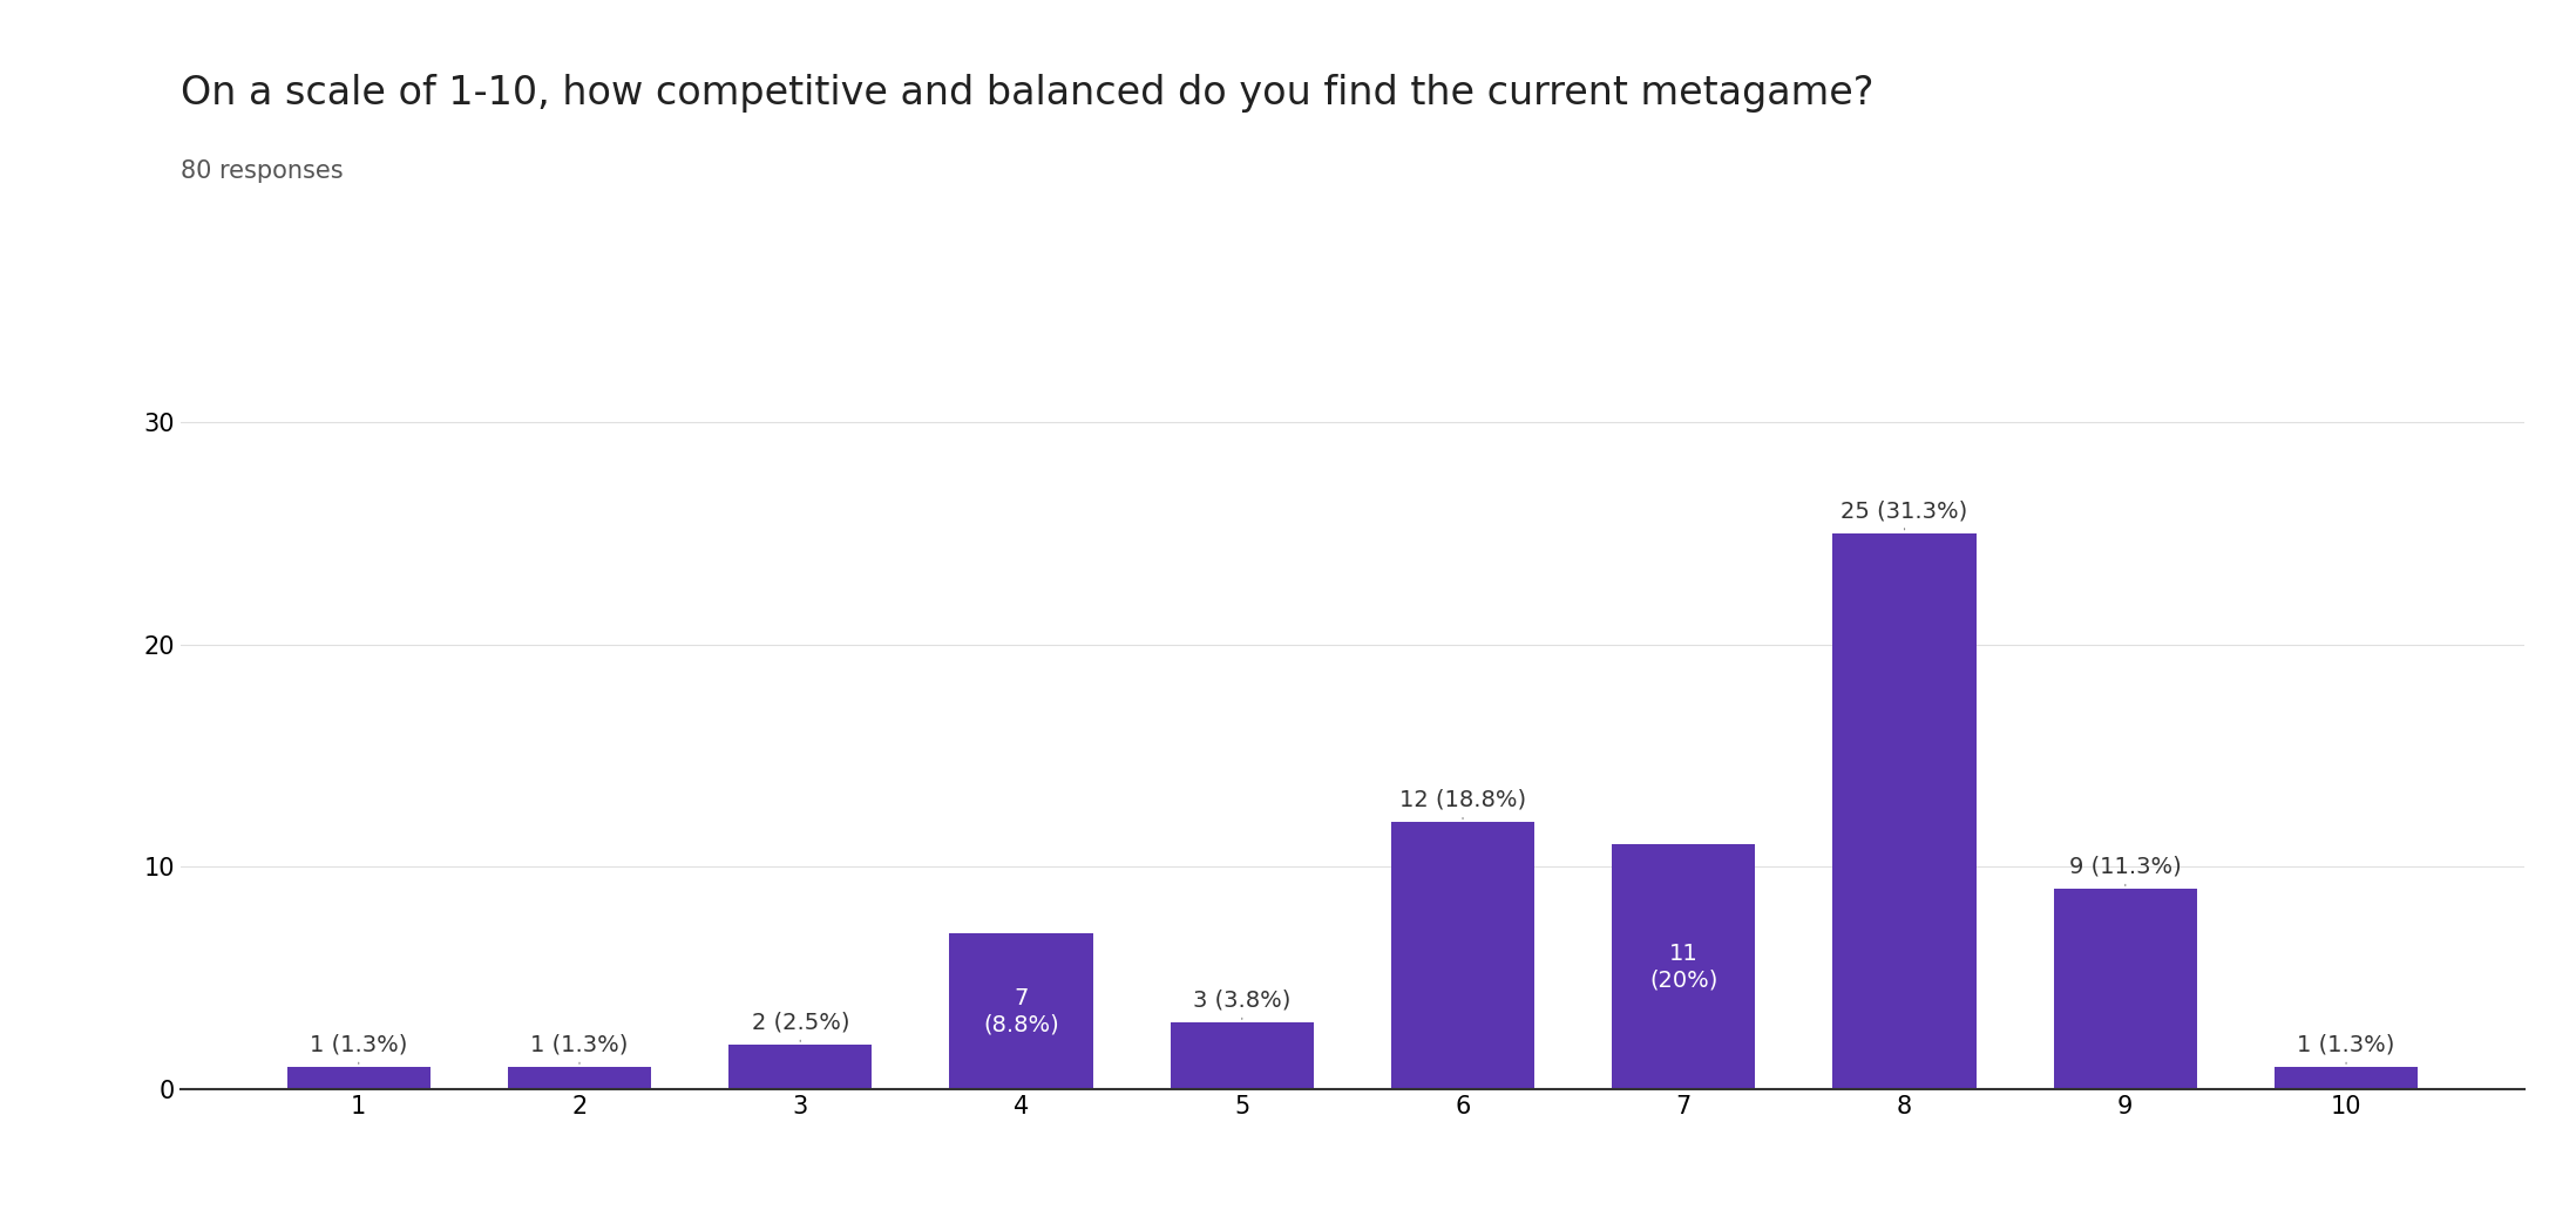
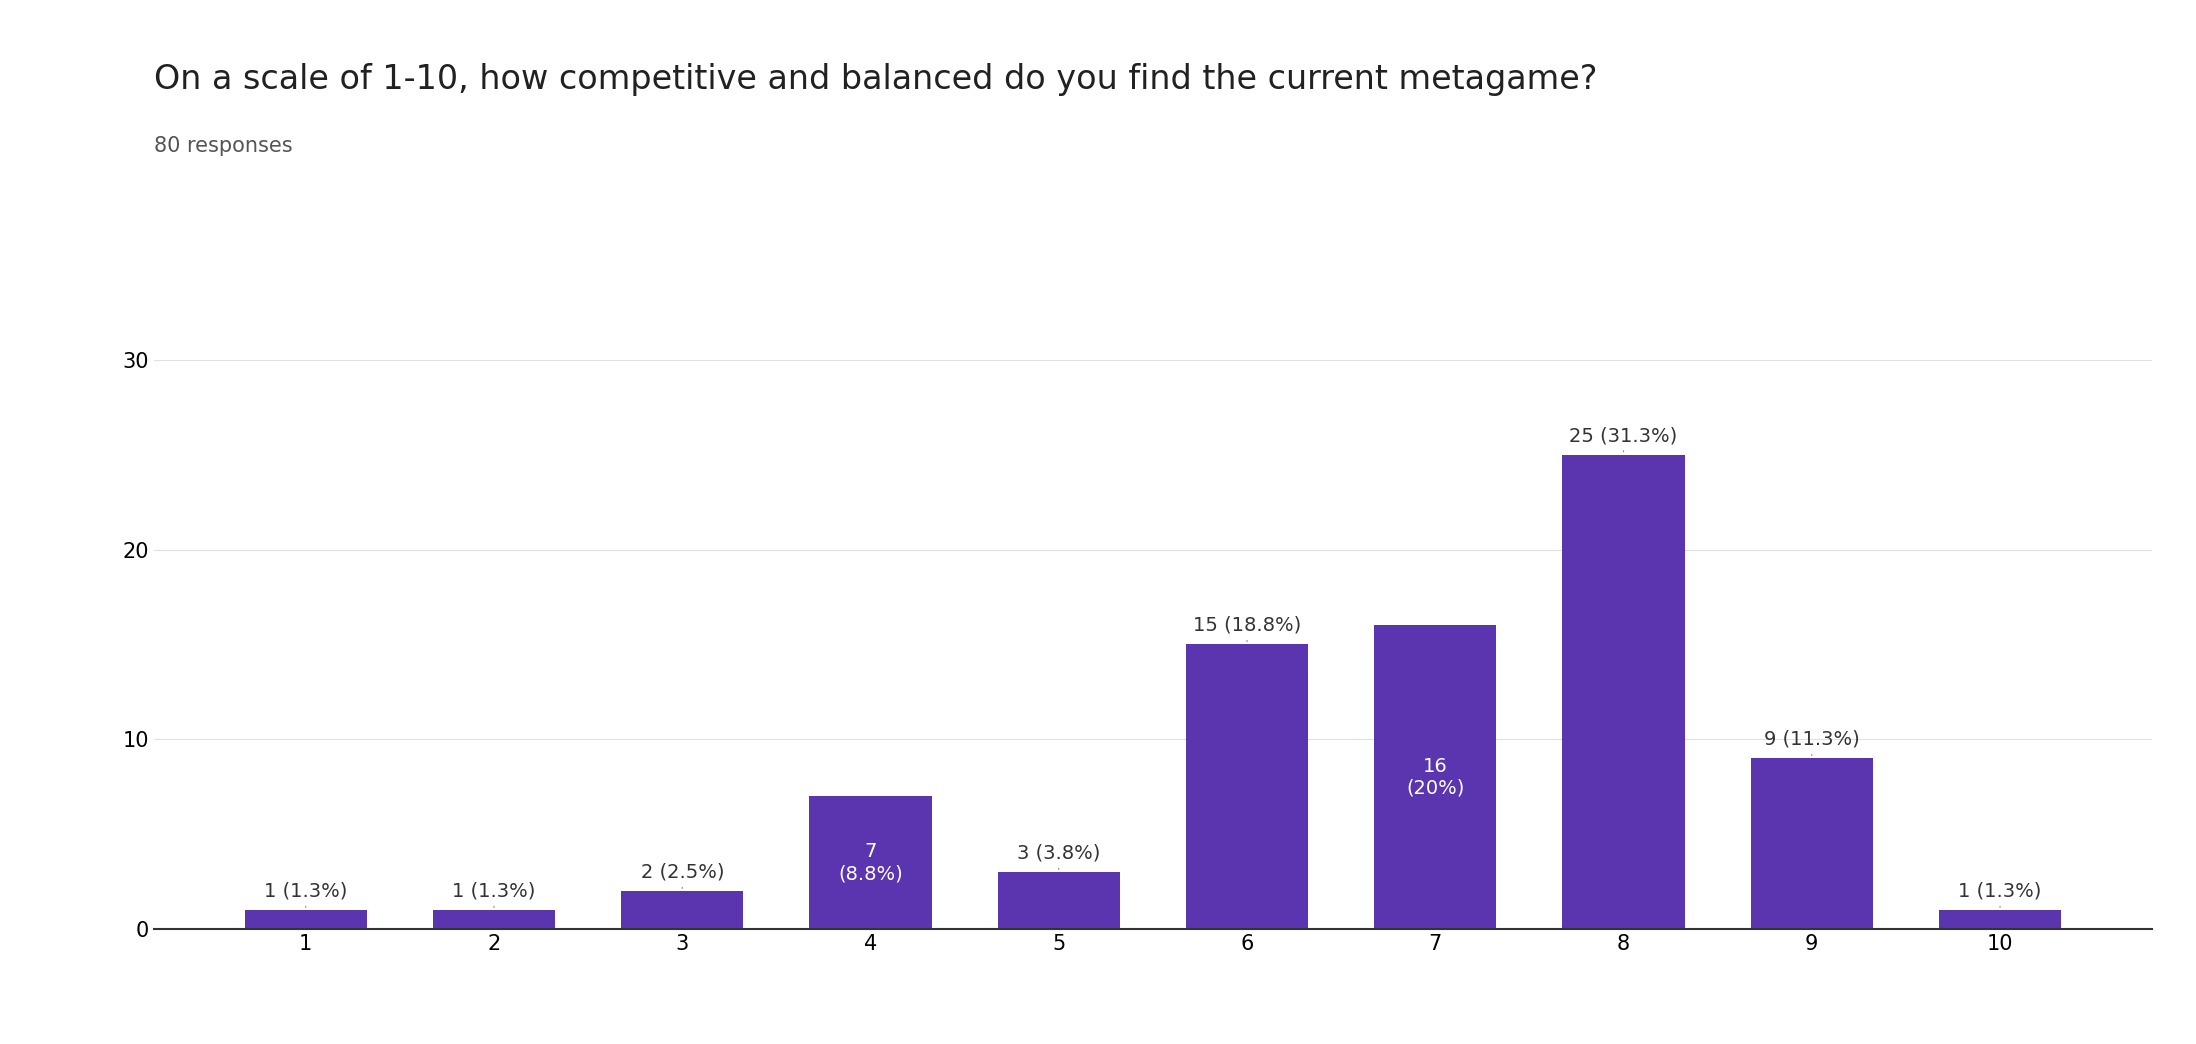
6: 12 -> 15
7: 11 -> 16
